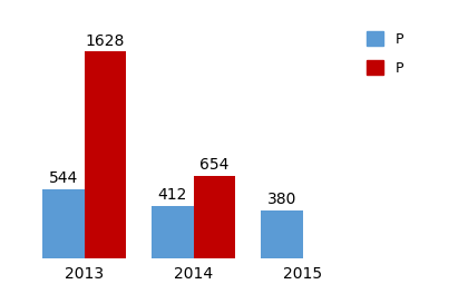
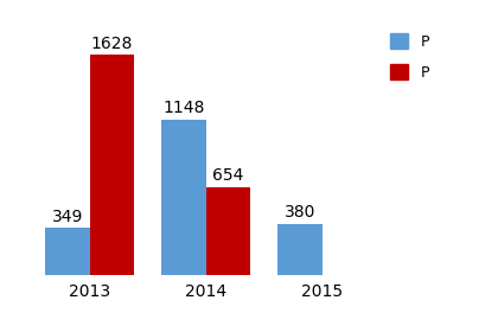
P/2013: 544 -> 349
P/2014: 412 -> 1148
